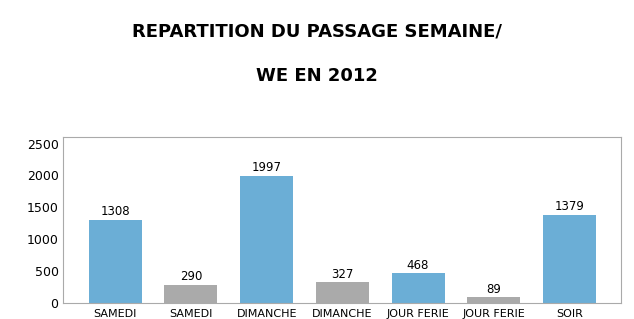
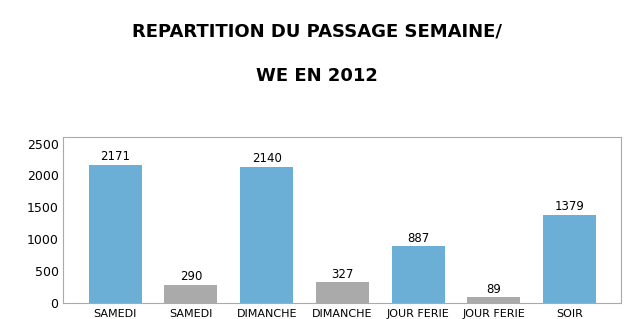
SAMEDI: 1308 -> 2171
DIMANCHE: 1997 -> 2140
JOUR FERIE: 468 -> 887
